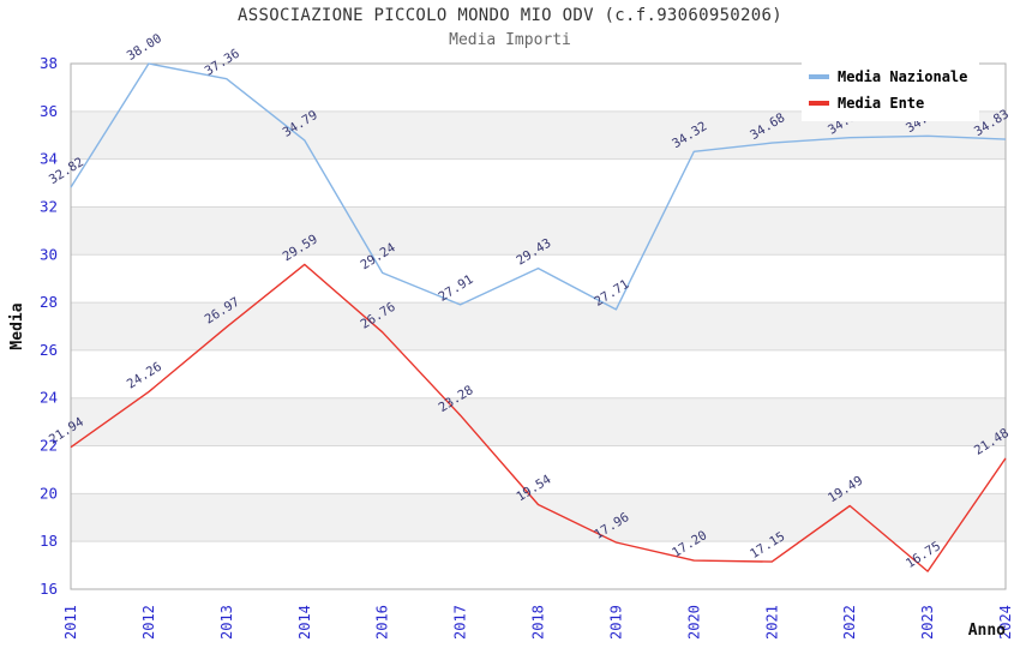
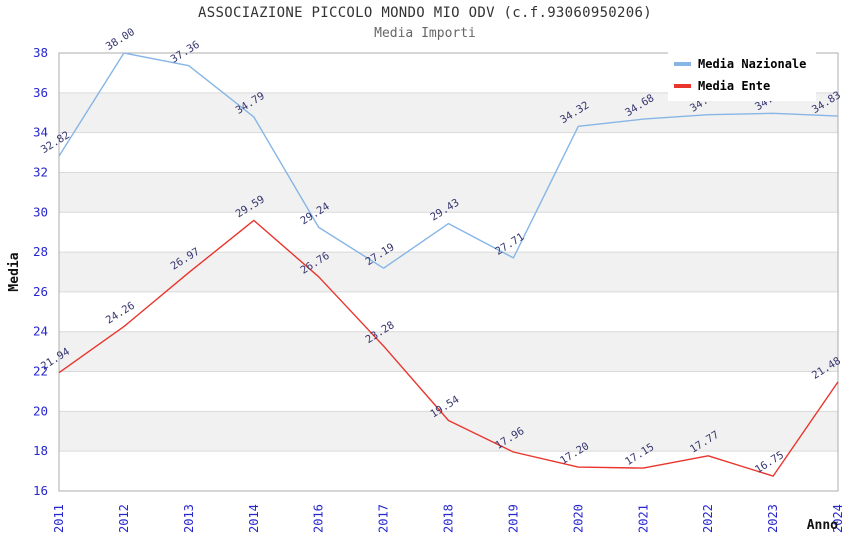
Media Nazionale/2017: 27.91 -> 27.19
Media Ente/2022: 19.49 -> 17.77
